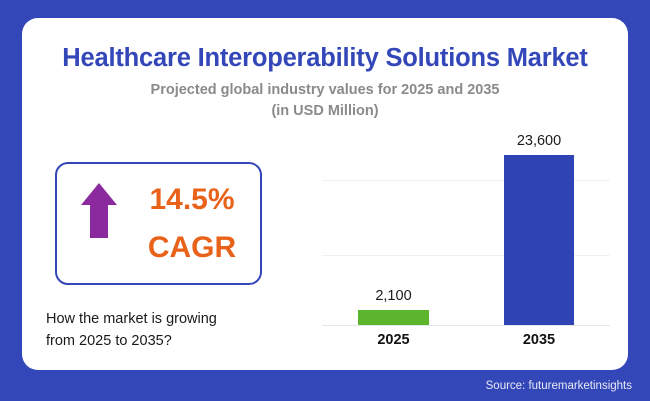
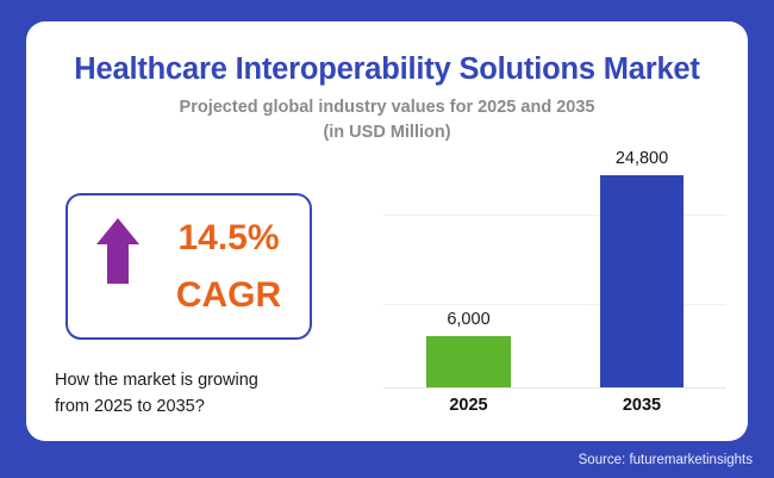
2025: 2,100 -> 6,000
2035: 23,600 -> 24,800
